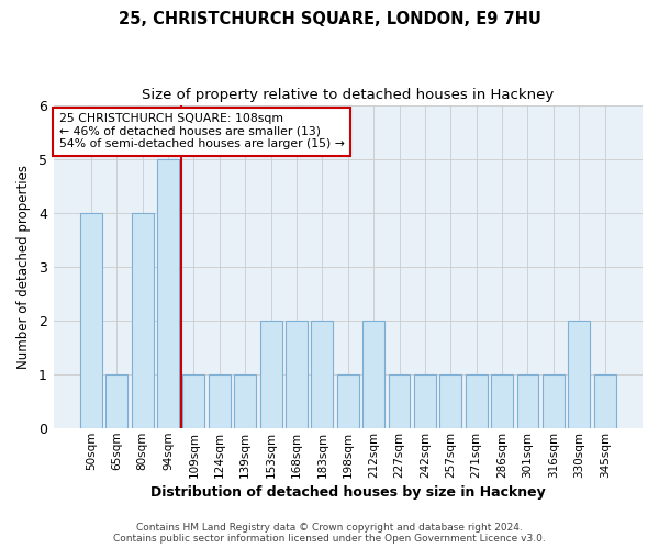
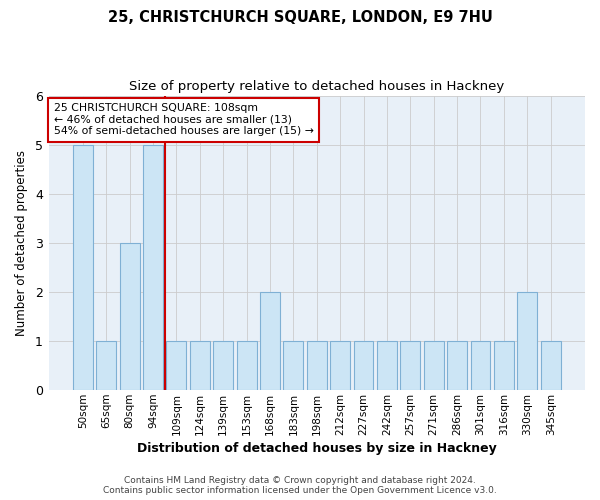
50sqm: 4 -> 5
80sqm: 4 -> 3
153sqm: 2 -> 1
183sqm: 2 -> 1
212sqm: 2 -> 1
